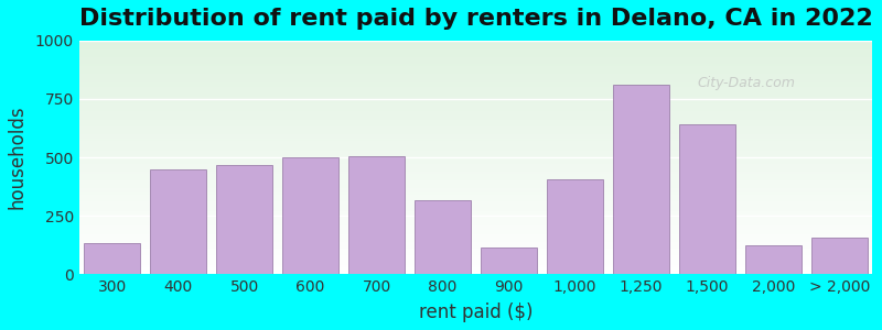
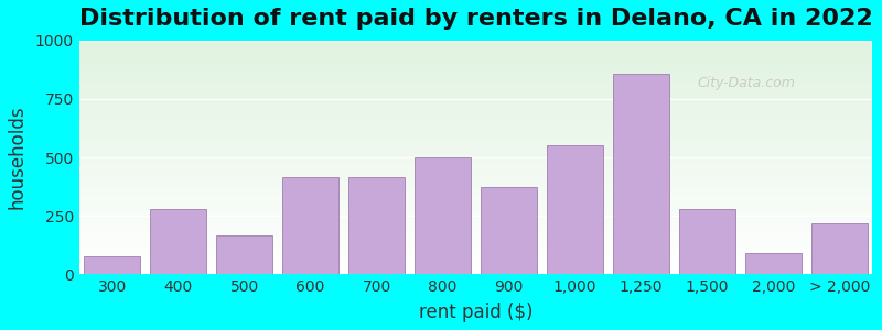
300: 135 -> 75
400: 450 -> 280
500: 465 -> 165
600: 500 -> 415
700: 505 -> 415
800: 315 -> 500
900: 115 -> 375
1,000: 405 -> 550
1,250: 810 -> 860
1,500: 640 -> 280
2,000: 125 -> 90
> 2,000: 155 -> 220
